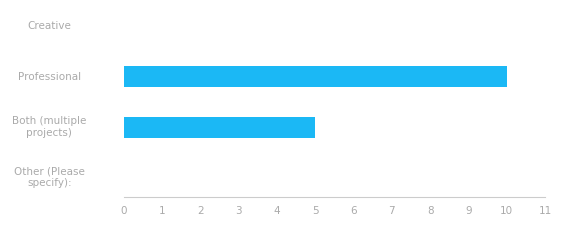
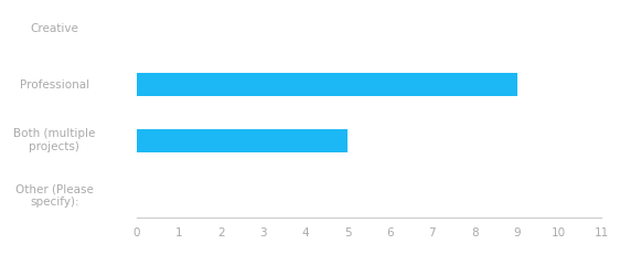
Professional: 10 -> 9
